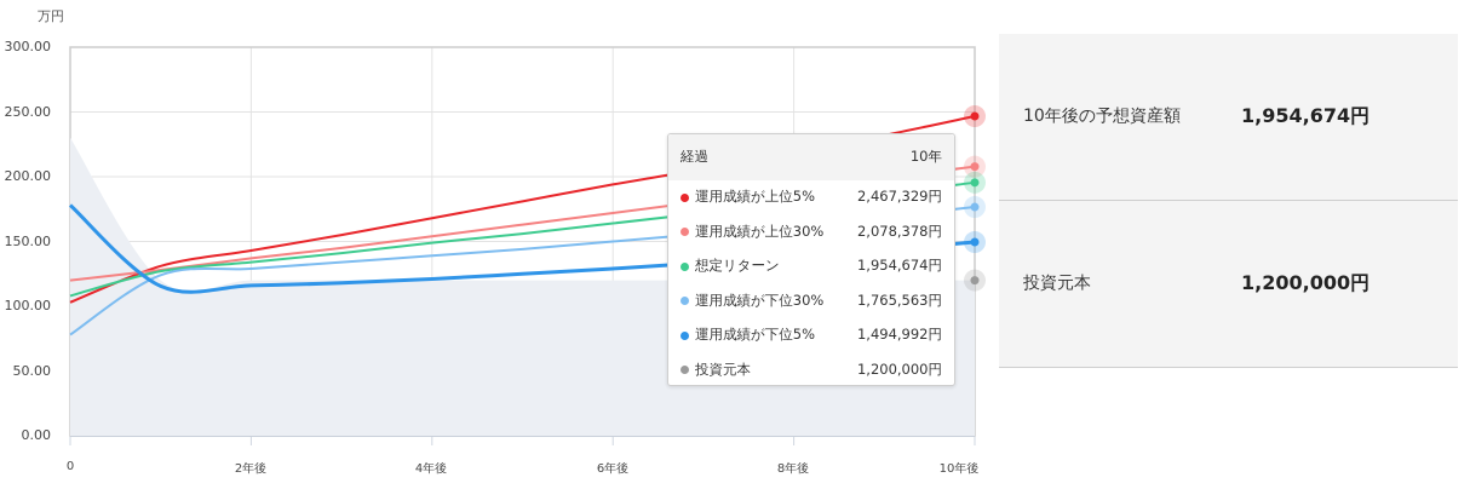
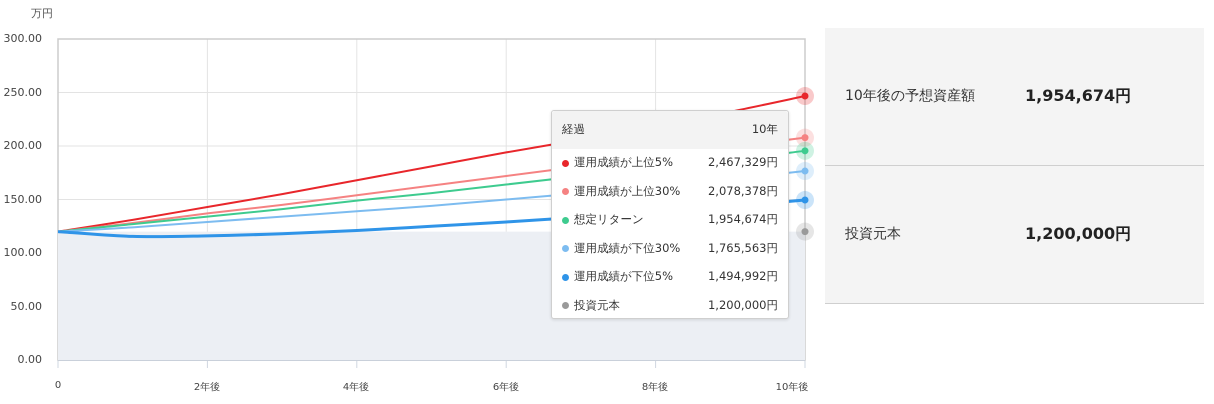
運用成績が上位5%/0: 103 -> 120
想定リターン/0: 108 -> 120
運用成績が下位30%/0: 78 -> 120
運用成績が下位5%/0: 178 -> 120
投資元本/0: 230 -> 120
